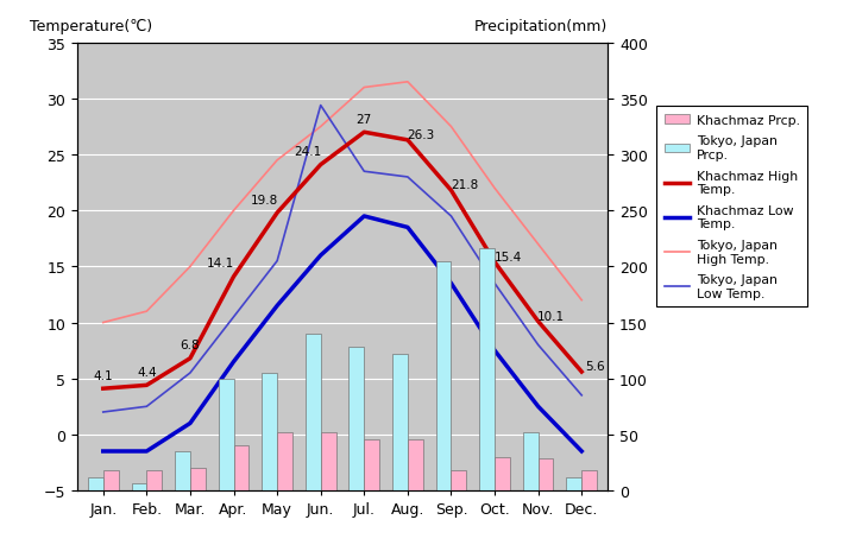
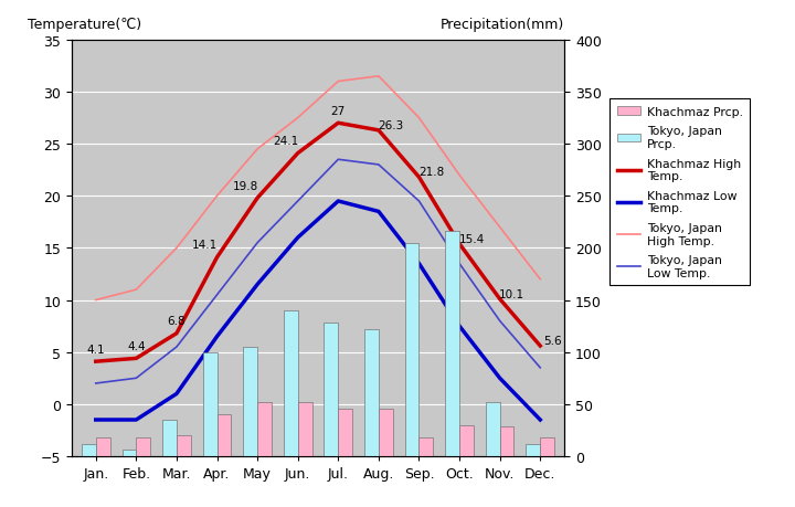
Tokyo, Japan Low Temp./Jun.: 29.4 -> 19.5
